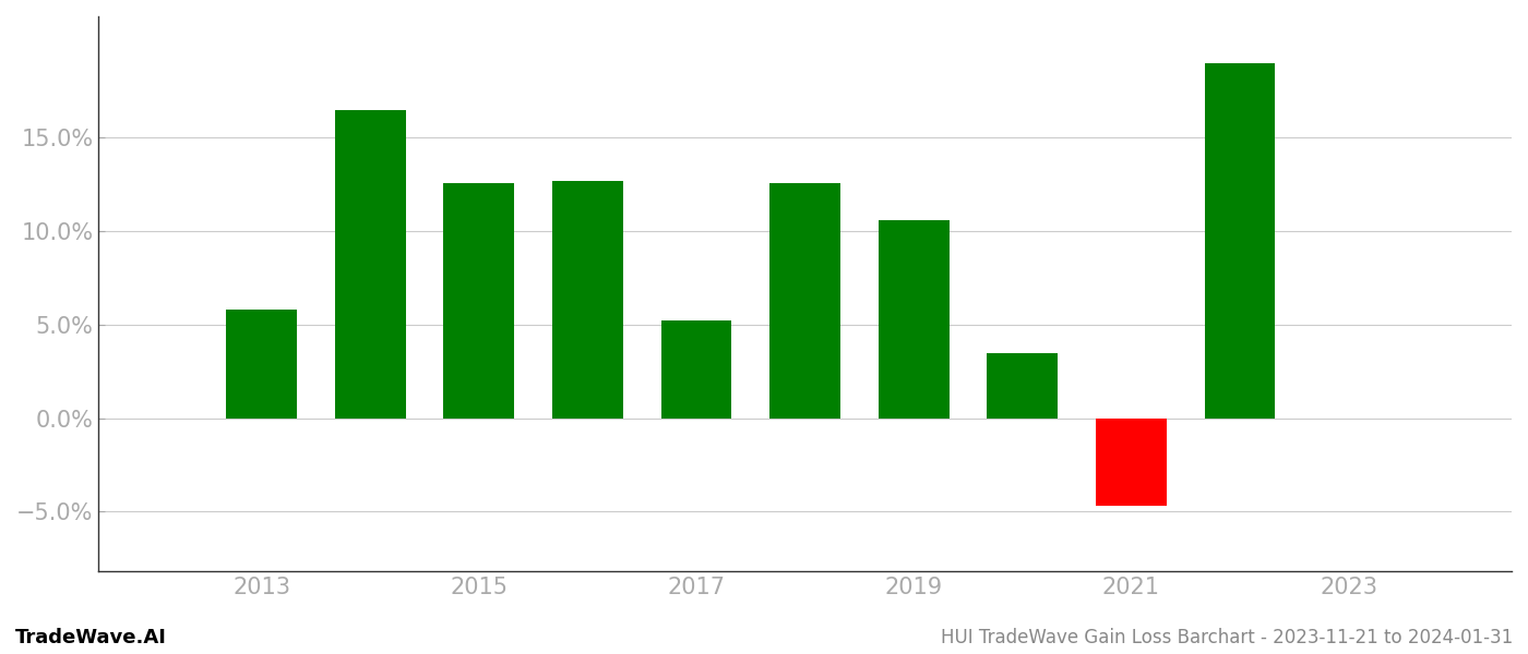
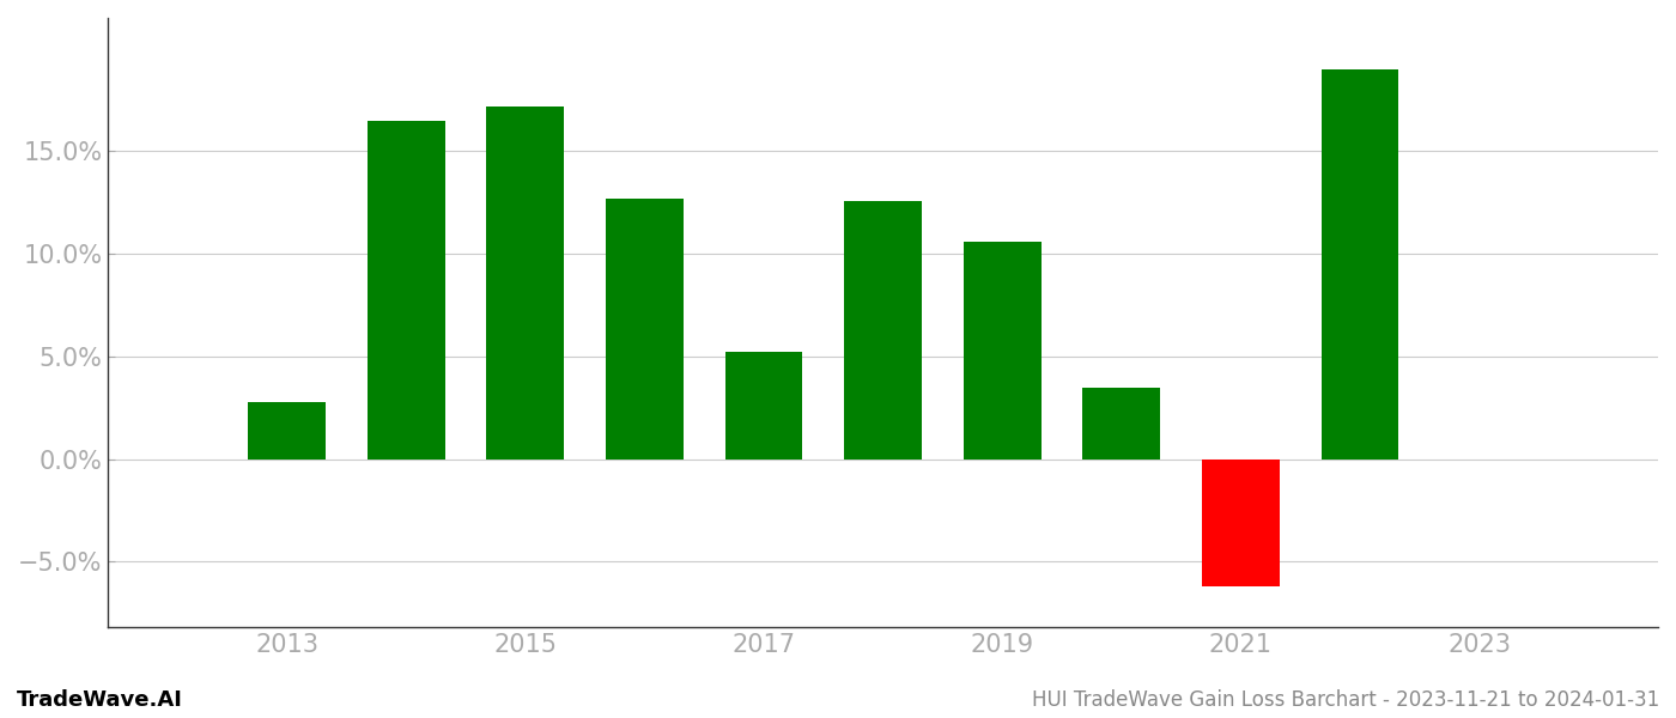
2013: 5.8% -> 2.8%
2015: 12.6% -> 17.2%
2021: -4.7% -> -6.2%
